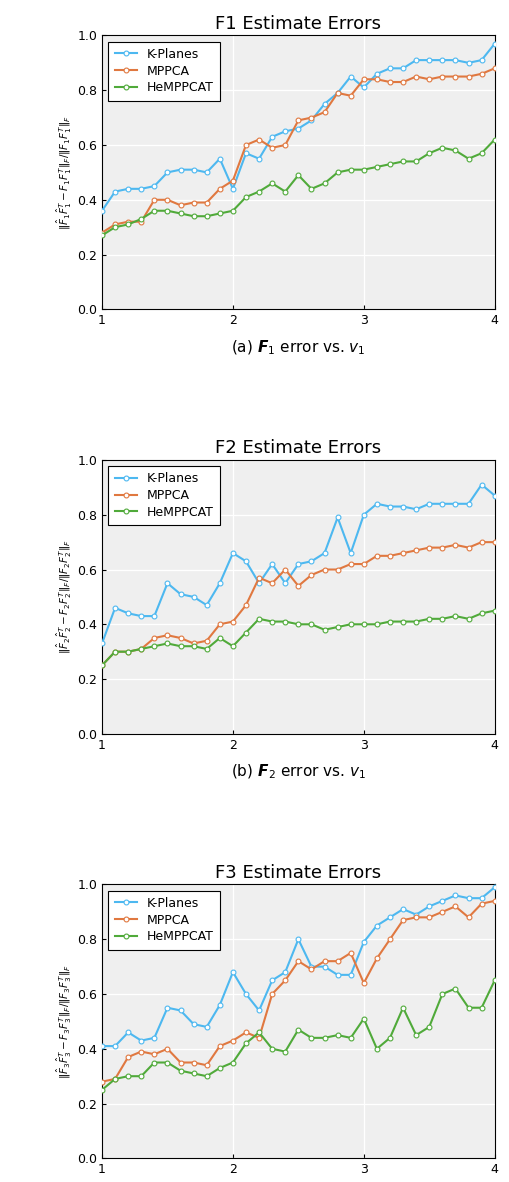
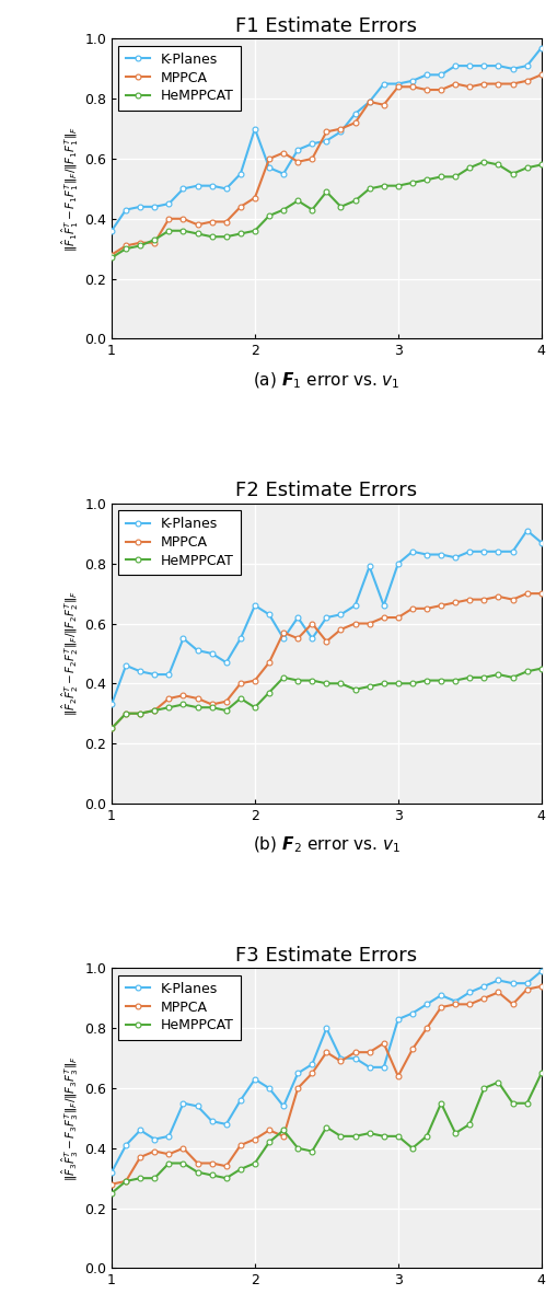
F1 Estimate Errors/K-Planes/2: 0.44 -> 0.70
F1 Estimate Errors/K-Planes/3: 0.81 -> 0.85
F1 Estimate Errors/HeMPPCAT/4: 0.62 -> 0.58
F3 Estimate Errors/K-Planes/1: 0.41 -> 0.32
F3 Estimate Errors/K-Planes/2: 0.68 -> 0.63
F3 Estimate Errors/K-Planes/3: 0.79 -> 0.83
F3 Estimate Errors/HeMPPCAT/3: 0.51 -> 0.44
